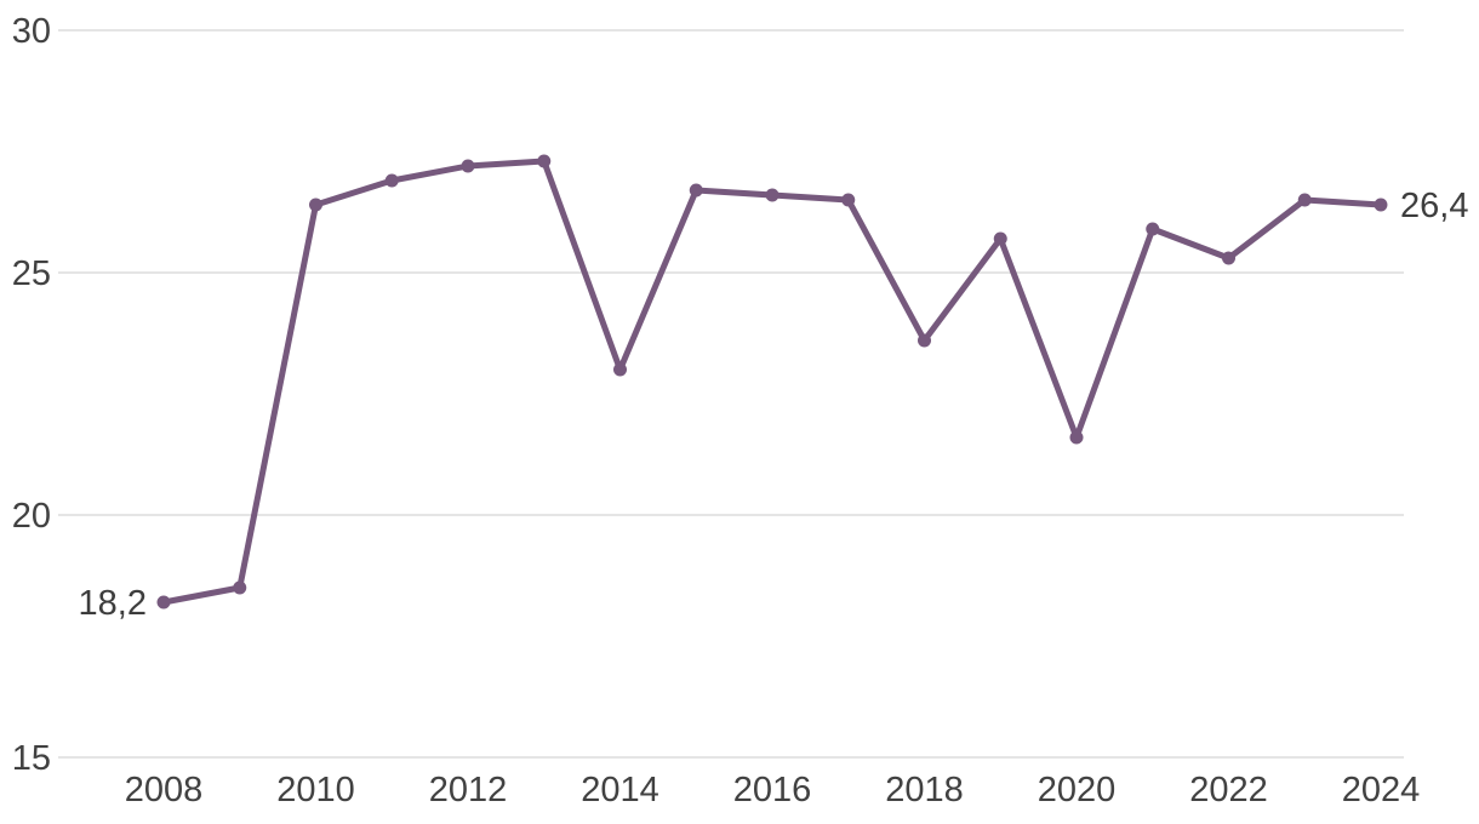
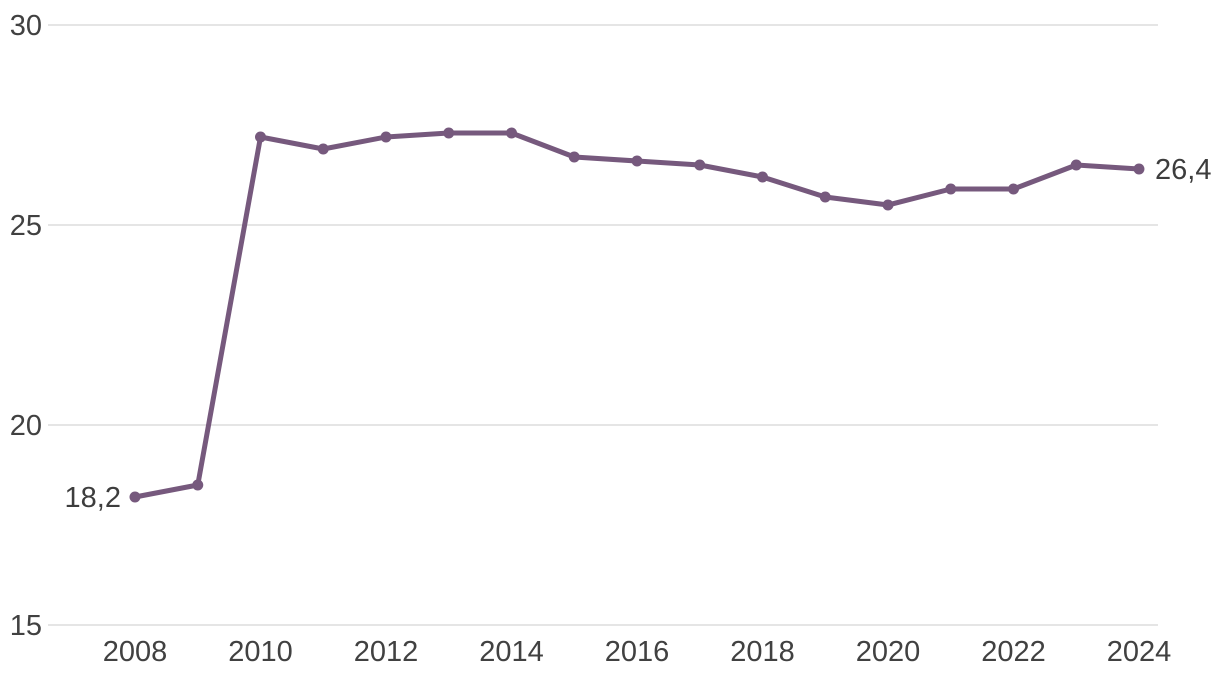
2010: 26.4 -> 27.2
2014: 23.0 -> 27.3
2018: 23.6 -> 26.2
2020: 21.6 -> 25.5
2022: 25.3 -> 25.9
